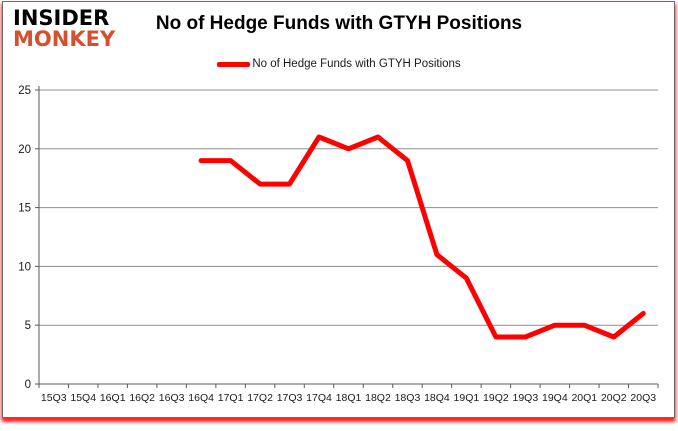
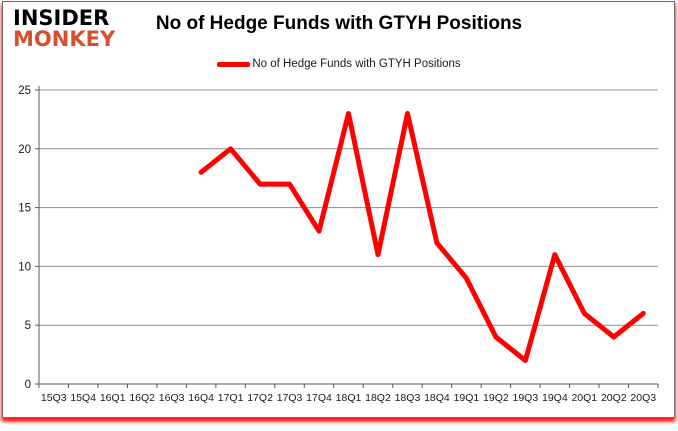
16Q4: 19 -> 18
17Q1: 19 -> 20
17Q4: 21 -> 13
18Q1: 20 -> 23
18Q2: 21 -> 11
18Q3: 19 -> 23
18Q4: 11 -> 12
19Q3: 4 -> 2
19Q4: 5 -> 11
20Q1: 5 -> 6
